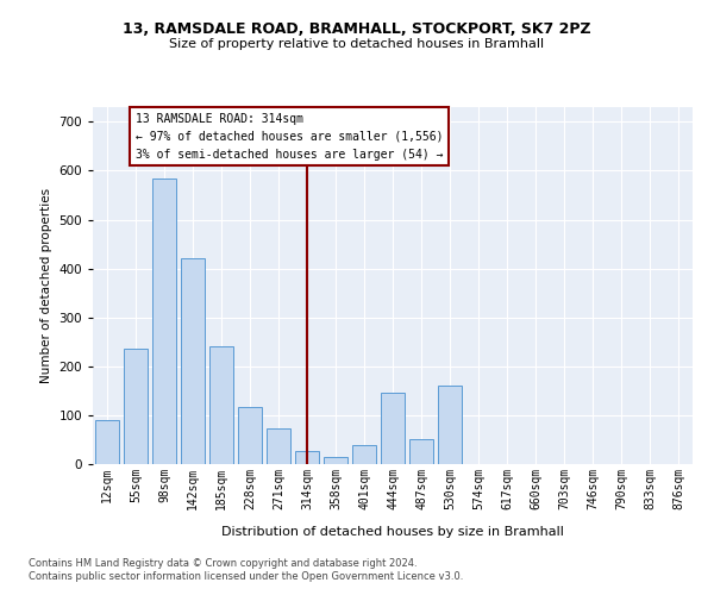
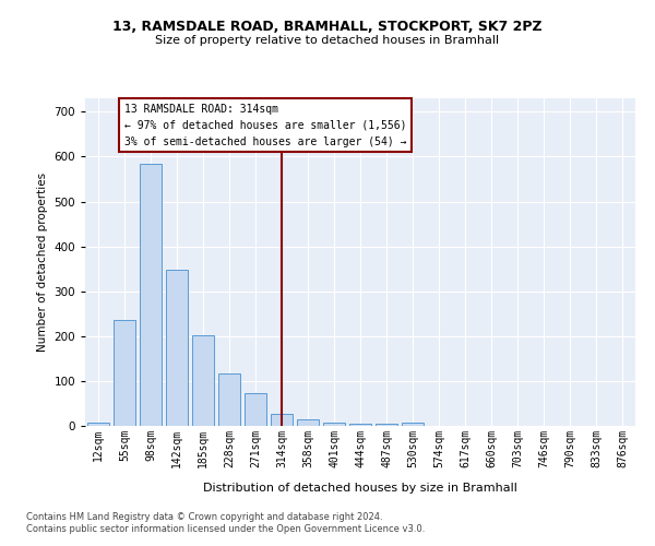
12sqm: 90 -> 7
142sqm: 420 -> 348
185sqm: 240 -> 202
401sqm: 40 -> 8
444sqm: 145 -> 5
487sqm: 50 -> 5
530sqm: 160 -> 7
